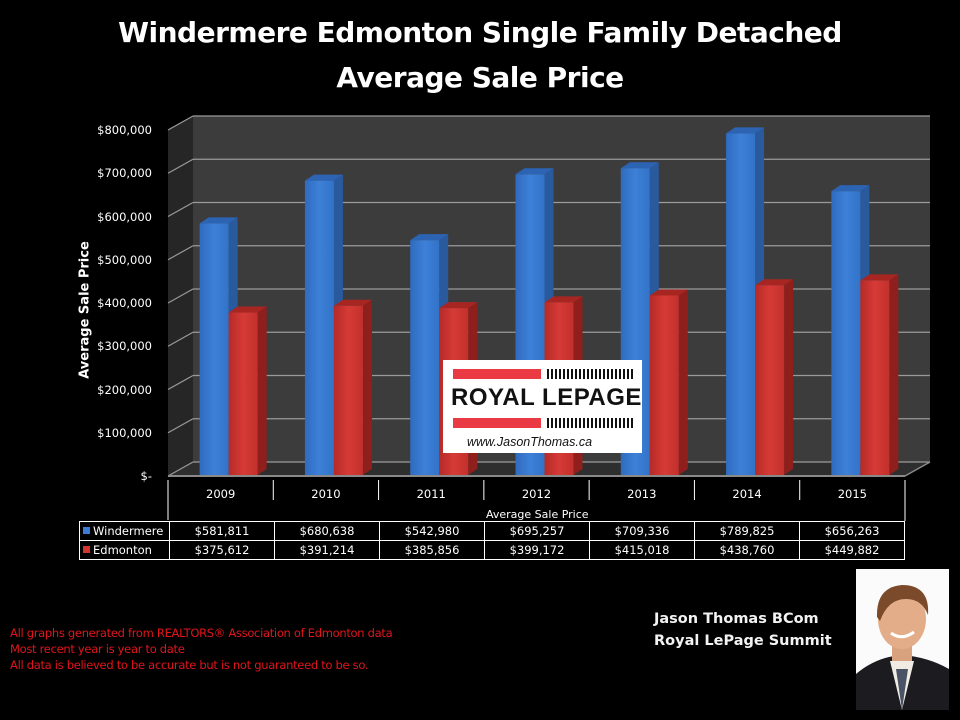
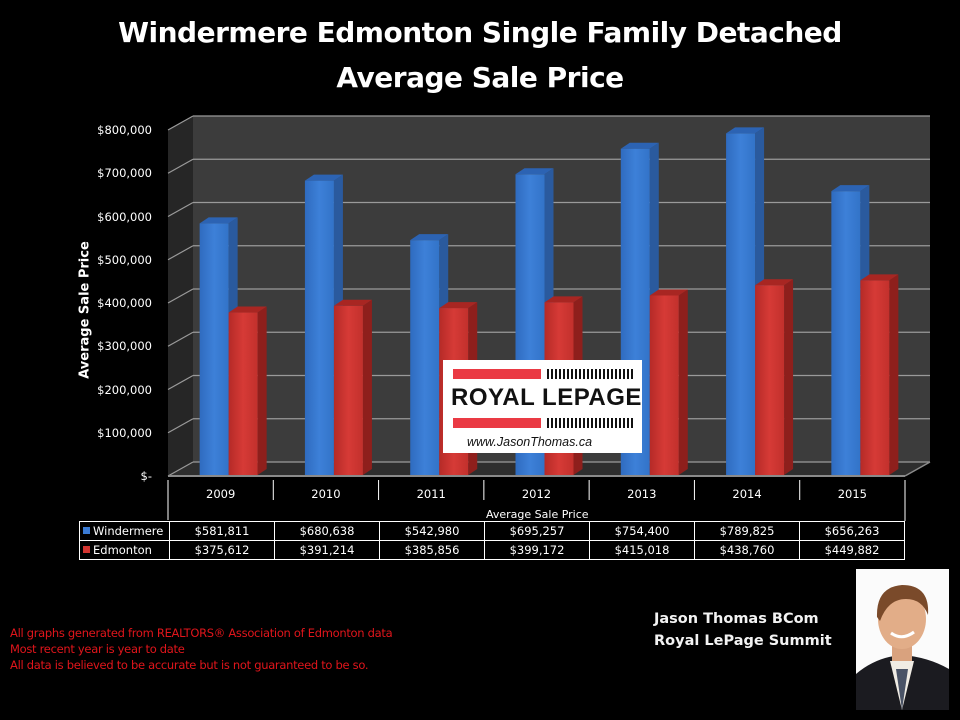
Windermere/2013: $709,336 -> $754,400
